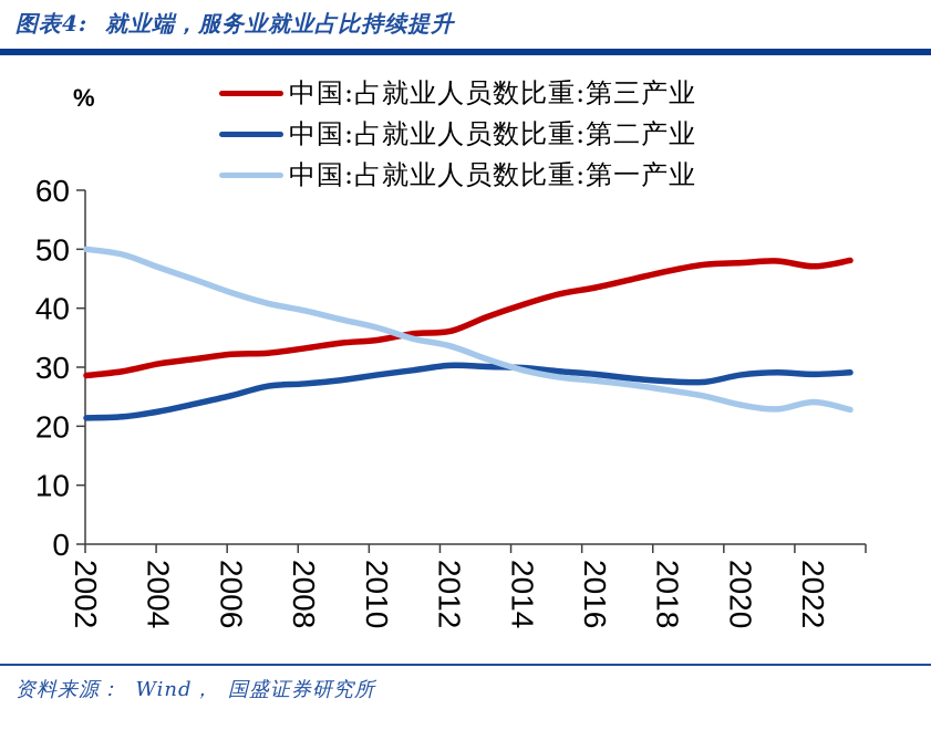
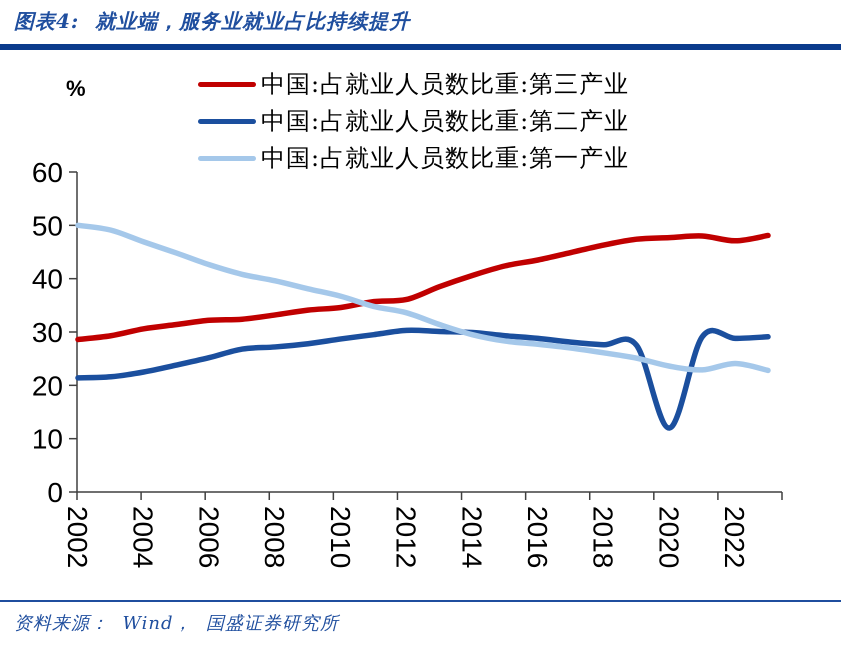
中国:占就业人员数比重:第二产业/2020: 29 -> 12
